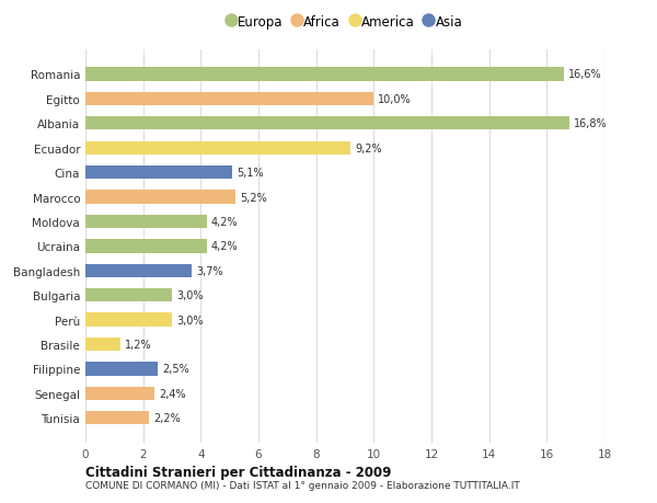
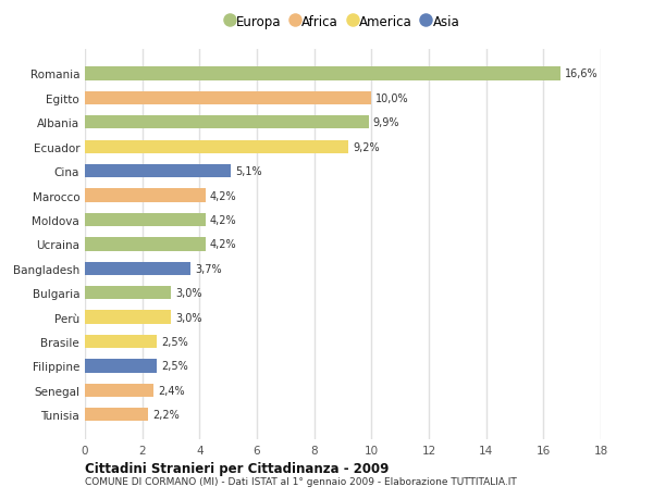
Albania: 16,8% -> 9,9%
Marocco: 5,2% -> 4,2%
Brasile: 1,2% -> 2,5%
